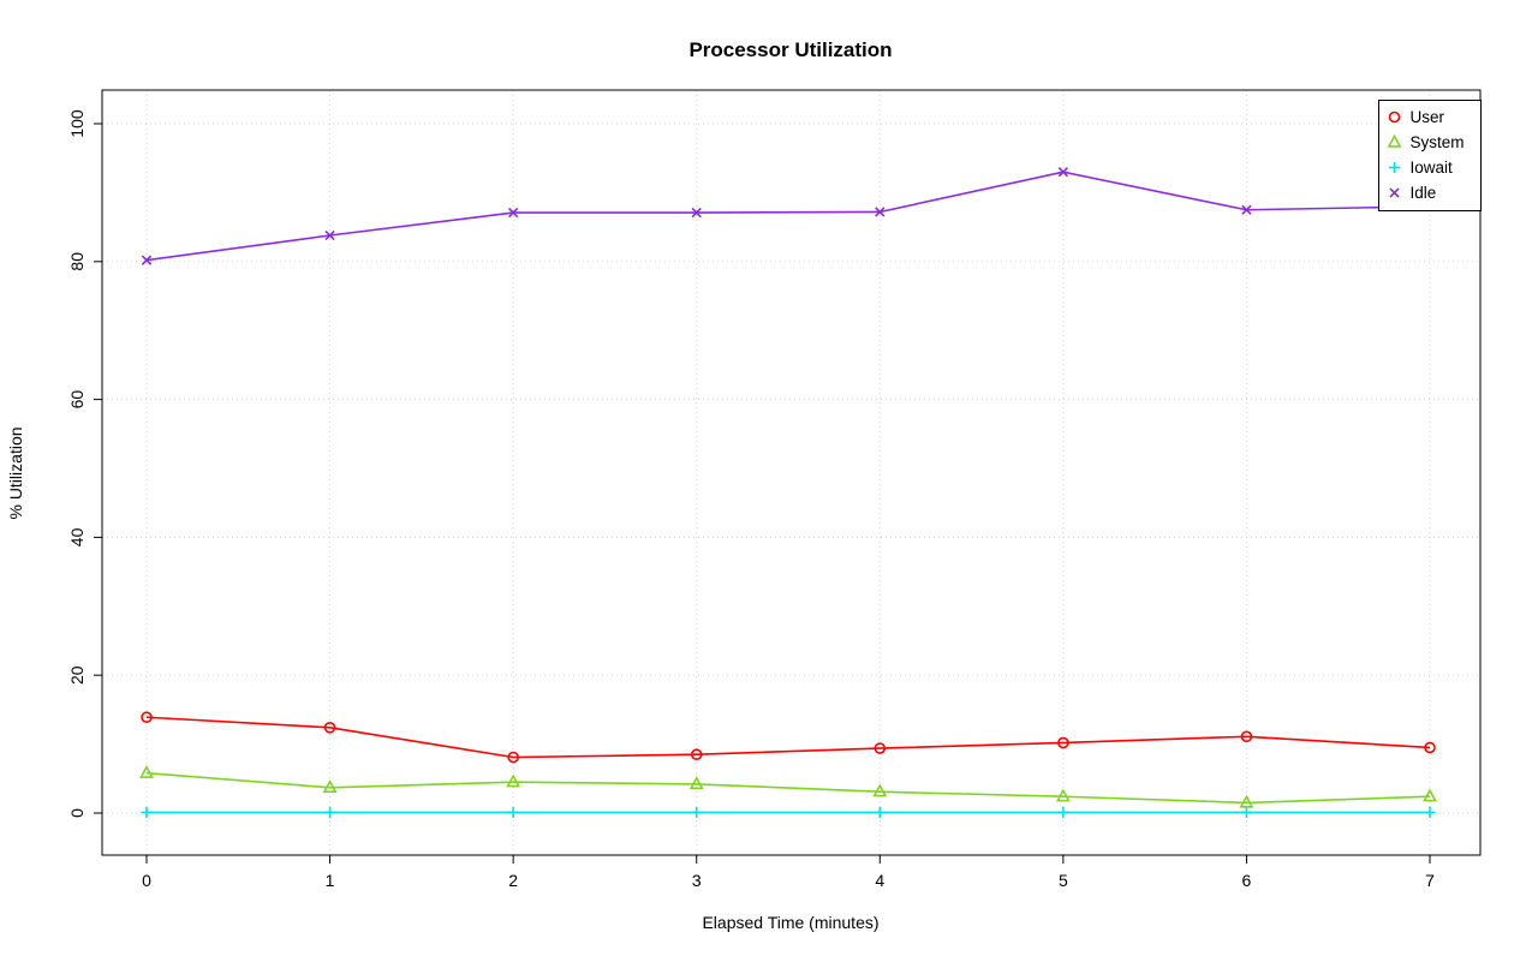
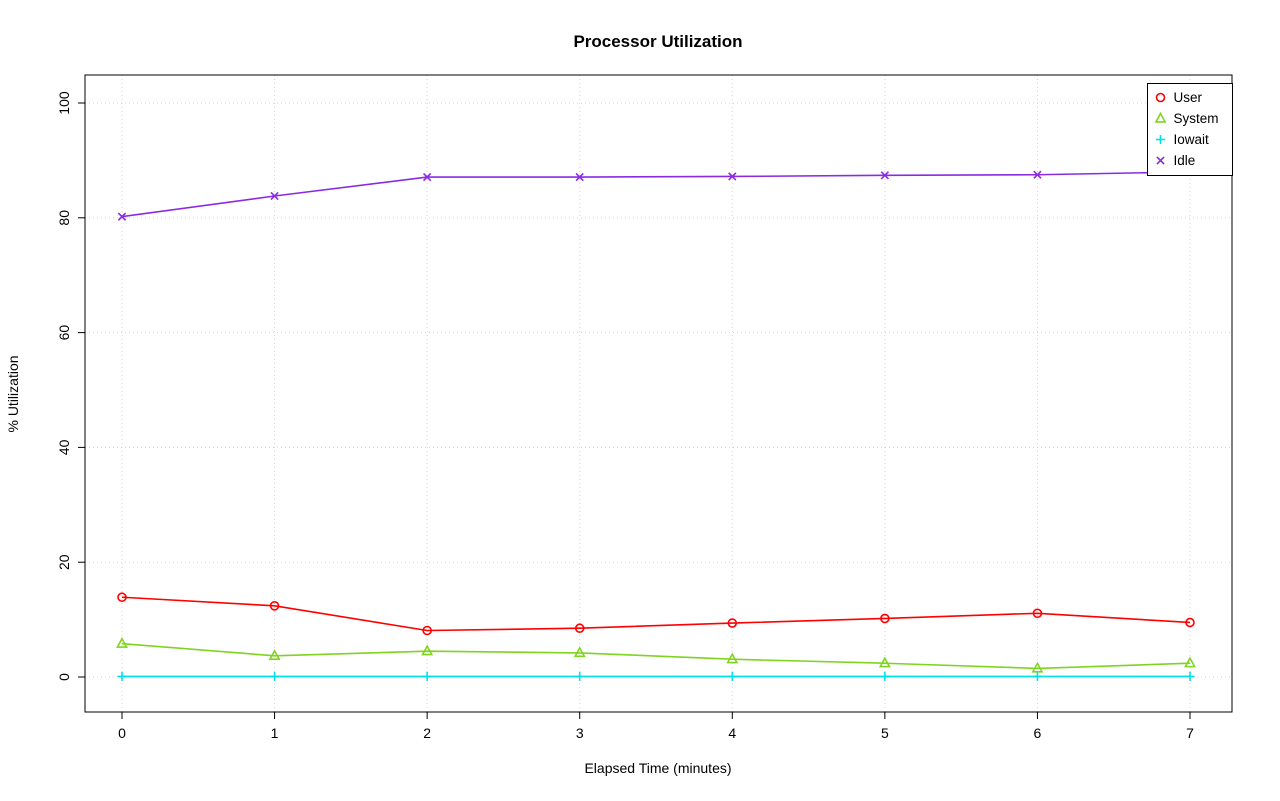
Idle/5: 93 -> 87
